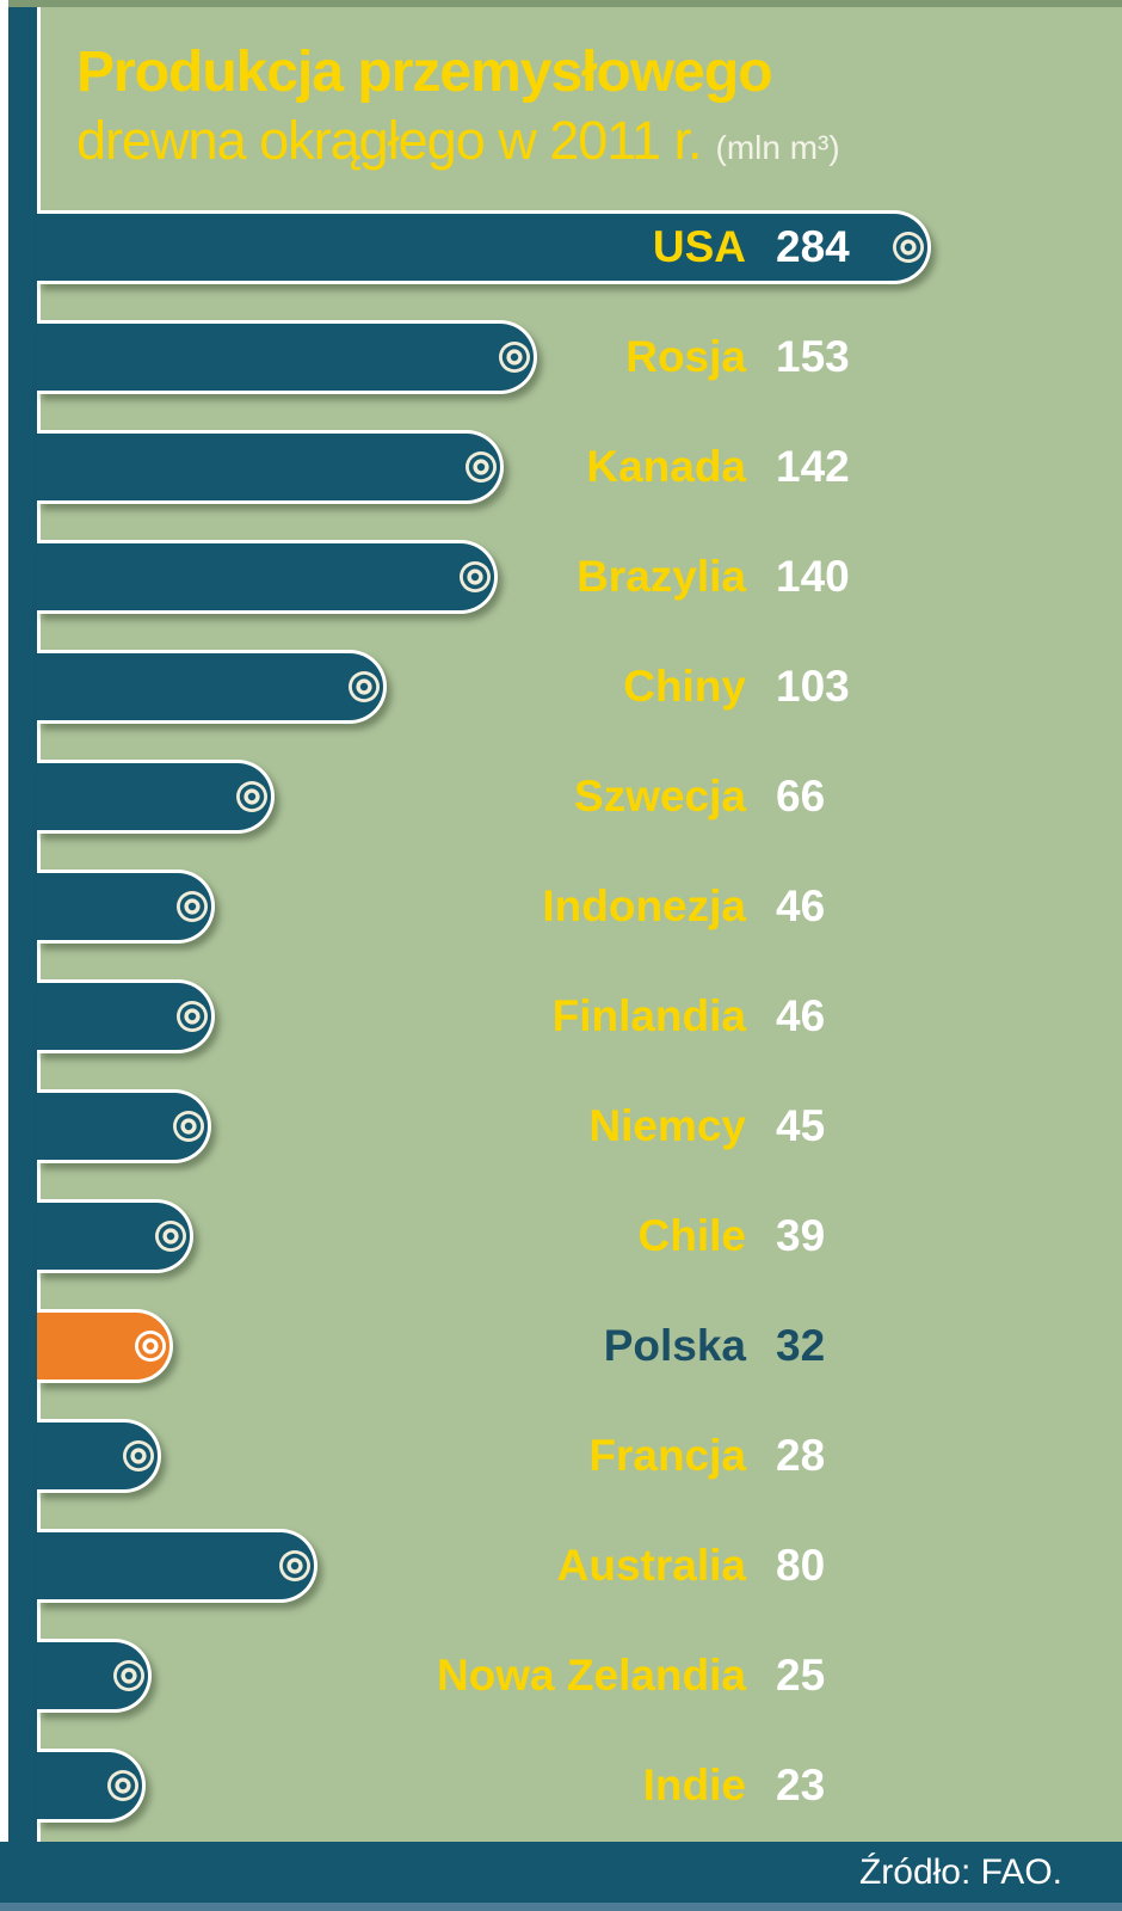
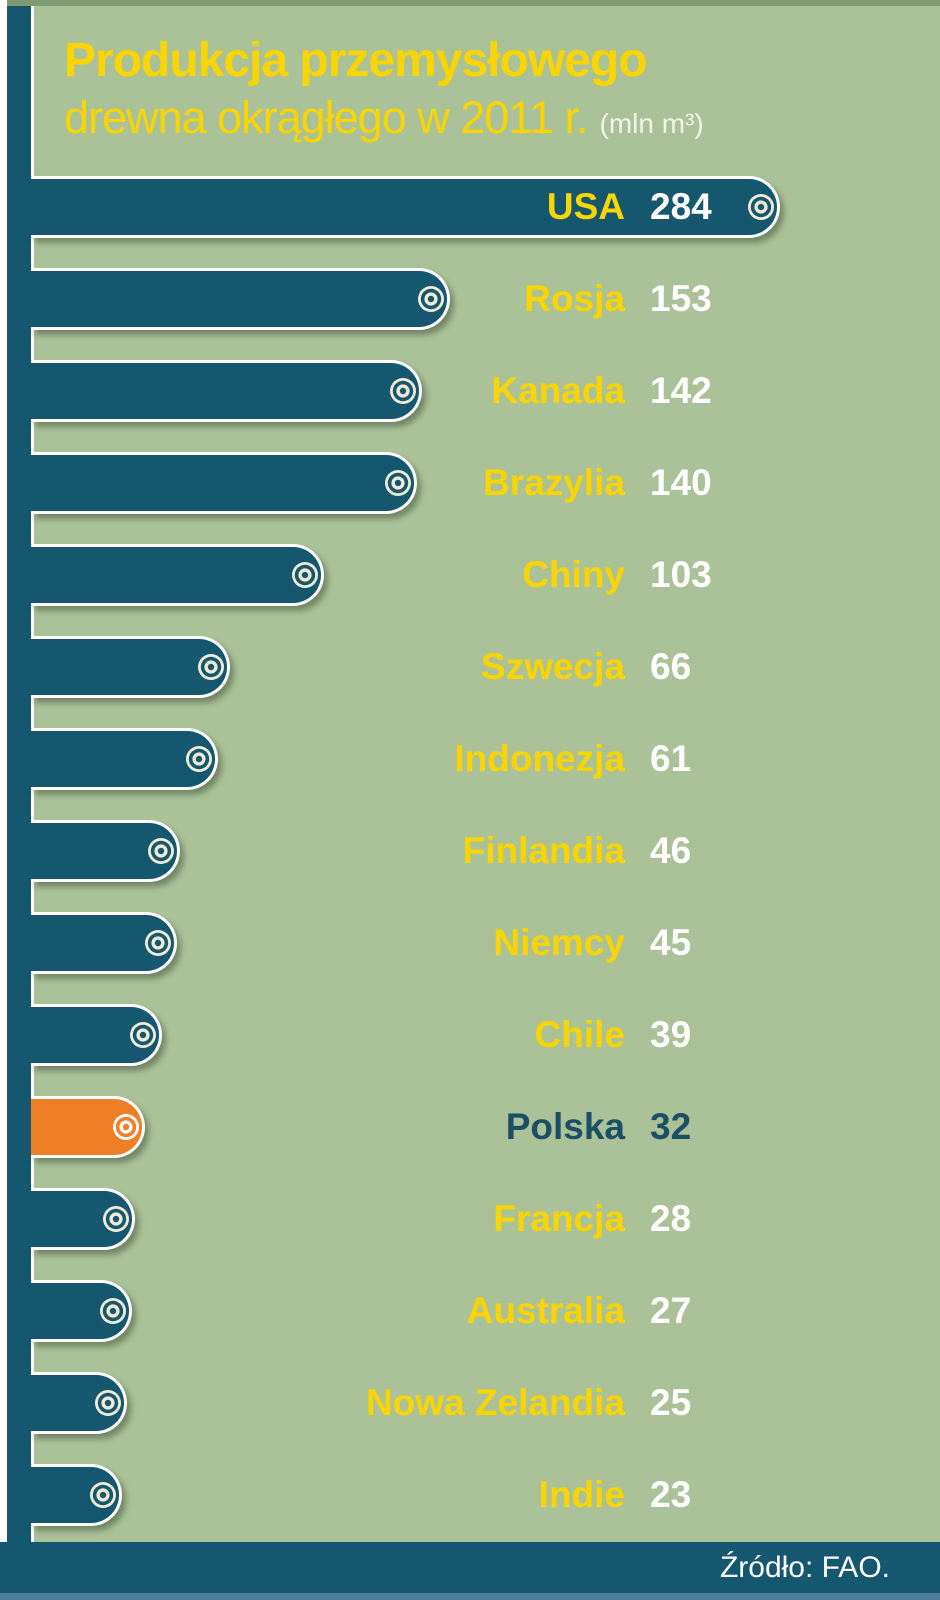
Indonezja: 46 -> 61
Australia: 80 -> 27
